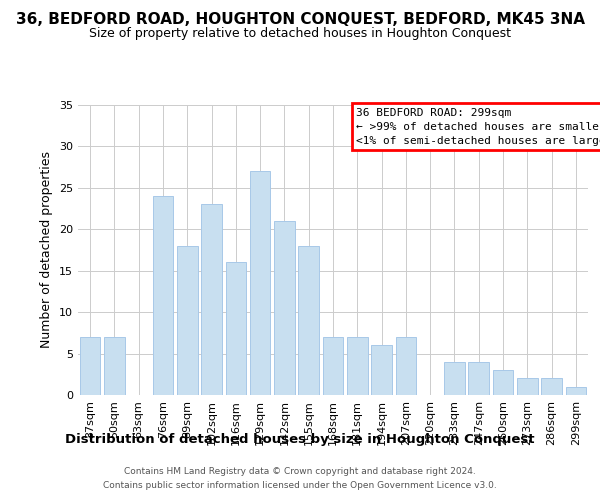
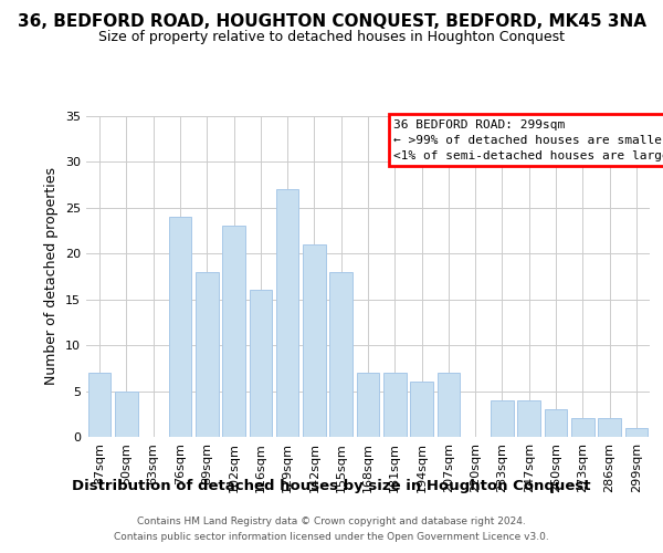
50sqm: 7 -> 5
